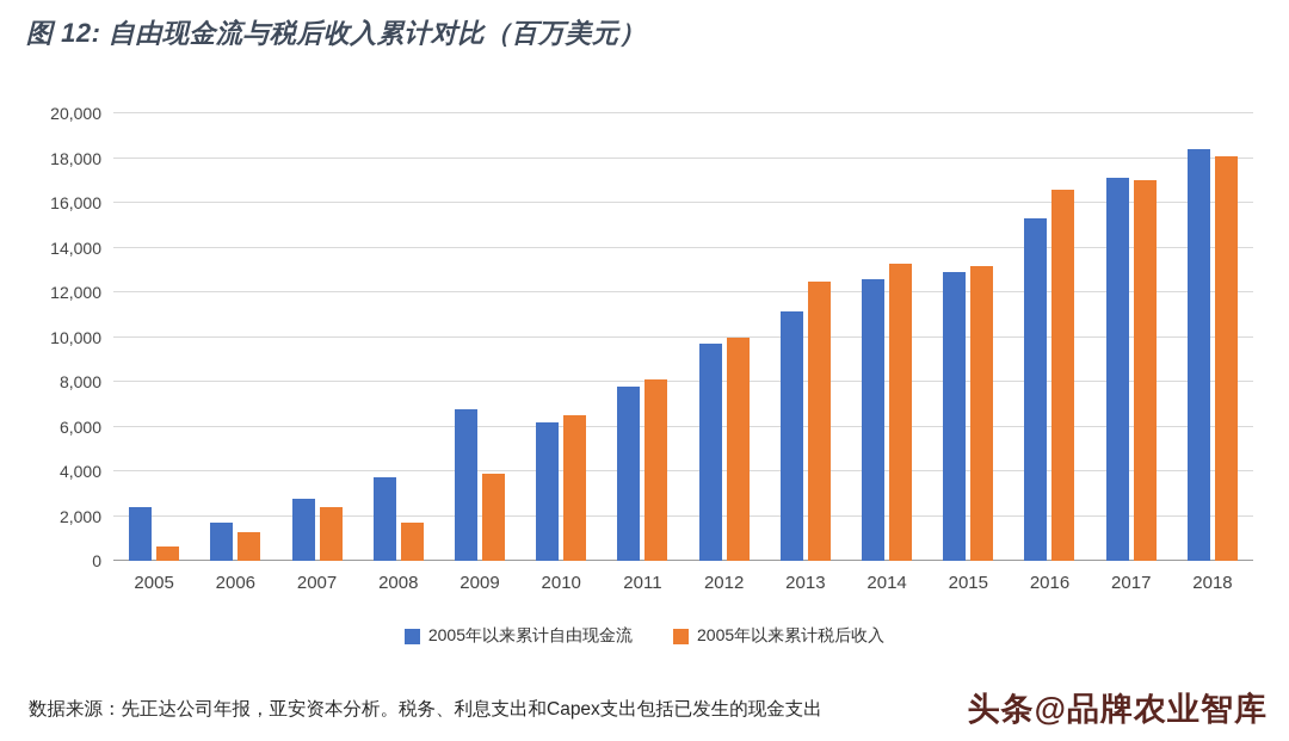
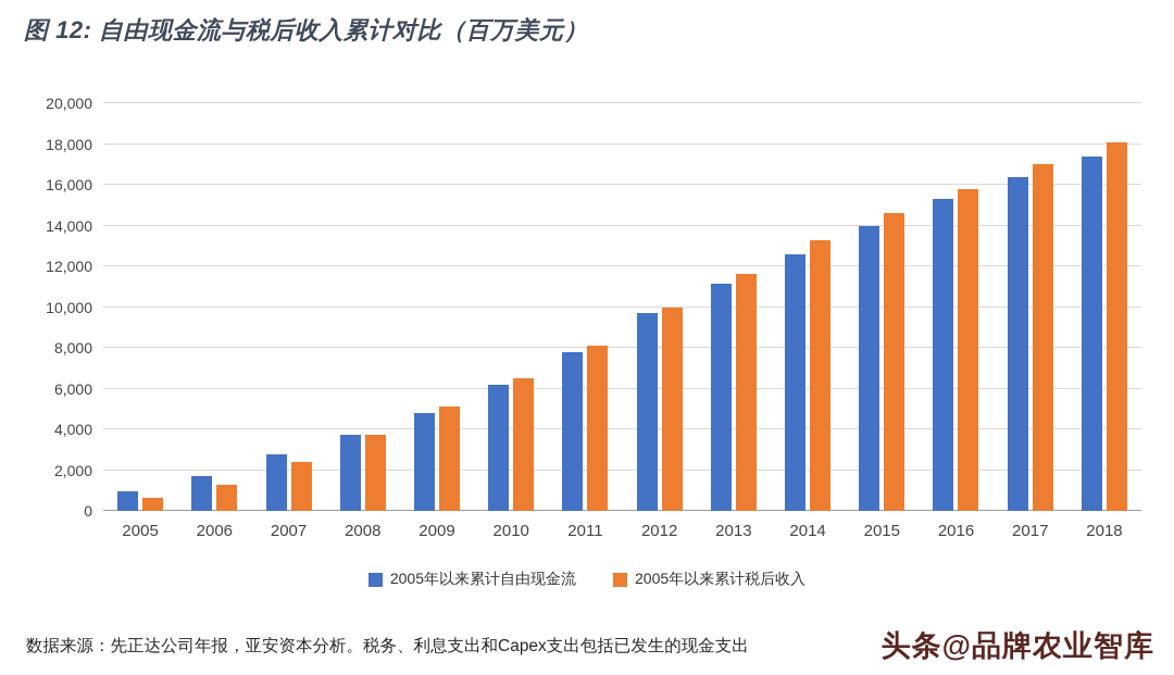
2005年以来累计自由现金流/2005: 2400 -> 1000
2005年以来累计税后收入/2008: 1700 -> 3800
2005年以来累计自由现金流/2009: 6800 -> 4800
2005年以来累计税后收入/2009: 3900 -> 5100
2005年以来累计税后收入/2013: 12500 -> 11600
2005年以来累计自由现金流/2015: 12900 -> 14000
2005年以来累计税后收入/2015: 13200 -> 14600
2005年以来累计税后收入/2016: 16600 -> 15800
2005年以来累计自由现金流/2017: 17100 -> 16400
2005年以来累计自由现金流/2018: 18400 -> 17400
